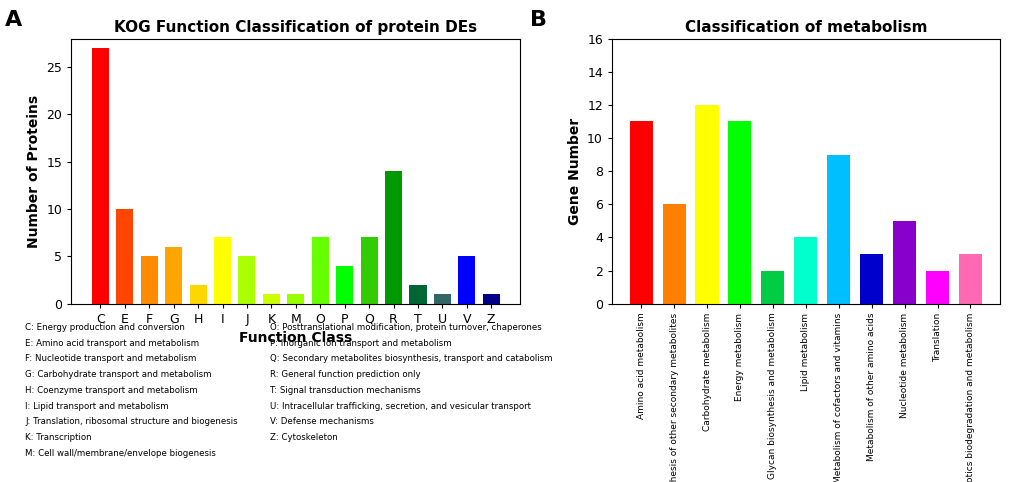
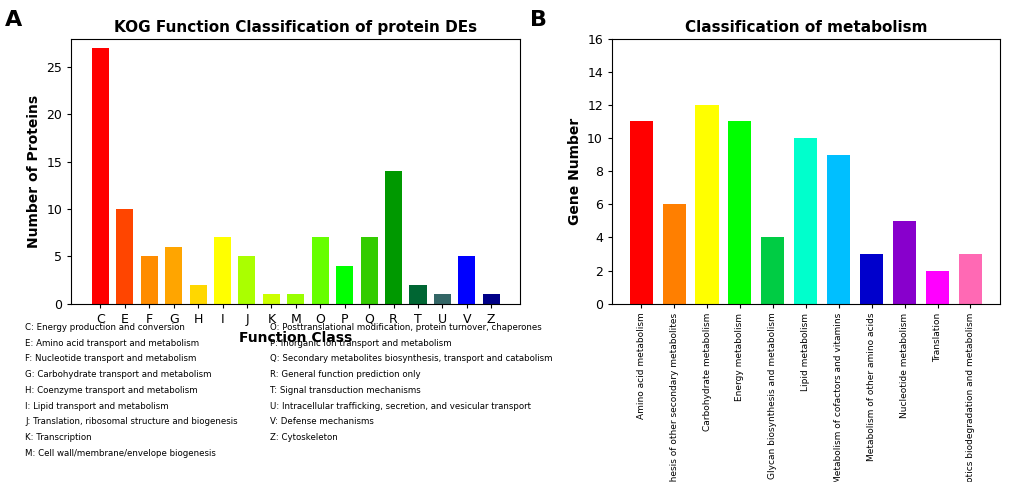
Classification of metabolism/Glycan biosynthesis and metabolism: 2 -> 4
Classification of metabolism/Lipid metabolism: 4 -> 10
